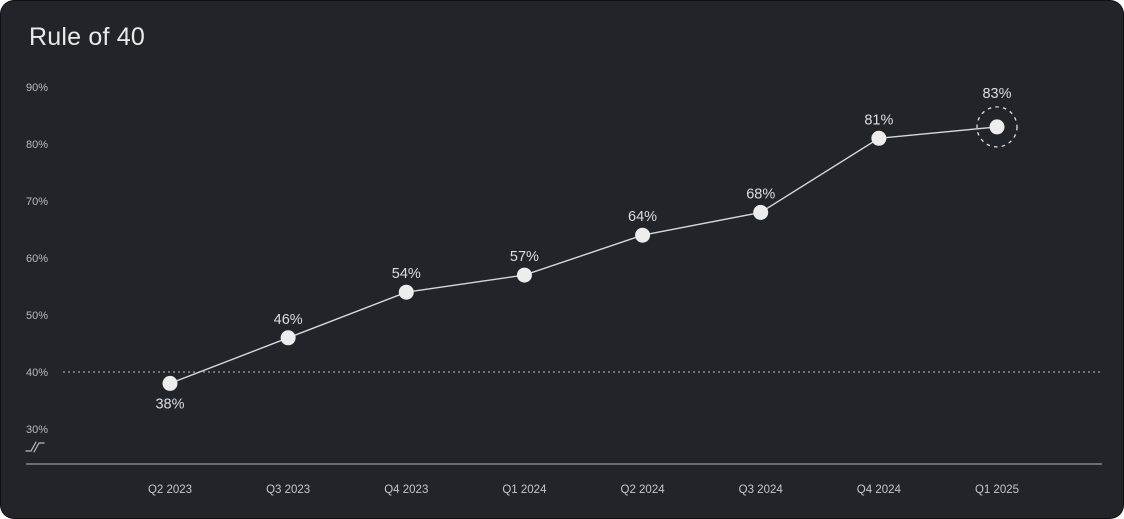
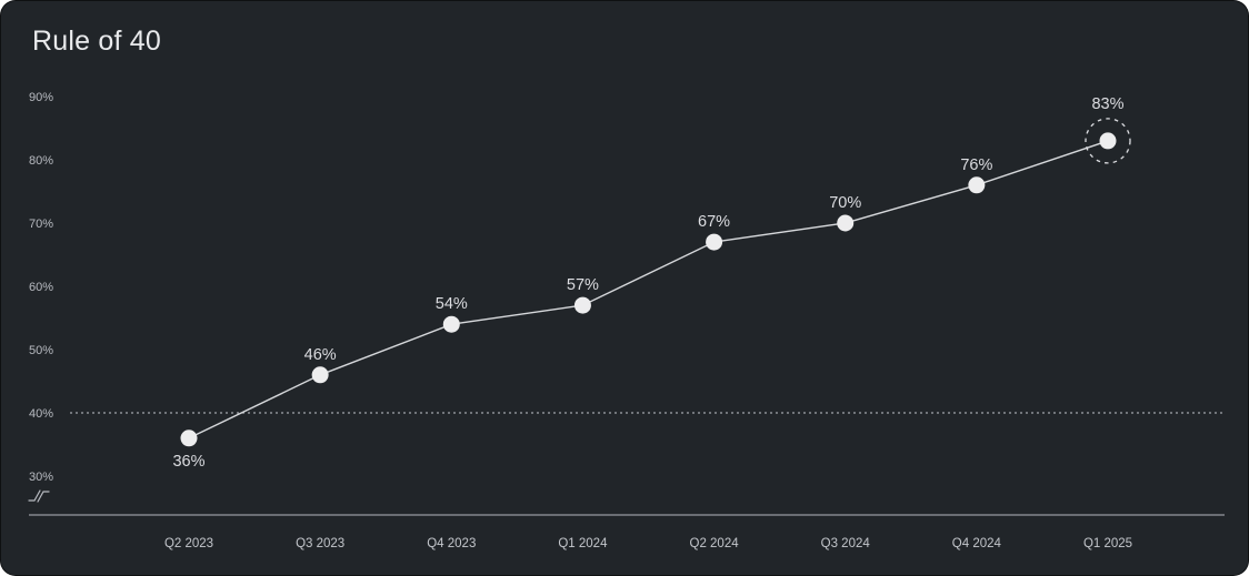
Q2 2023: 38% -> 36%
Q2 2024: 64% -> 67%
Q3 2024: 68% -> 70%
Q4 2024: 81% -> 76%
